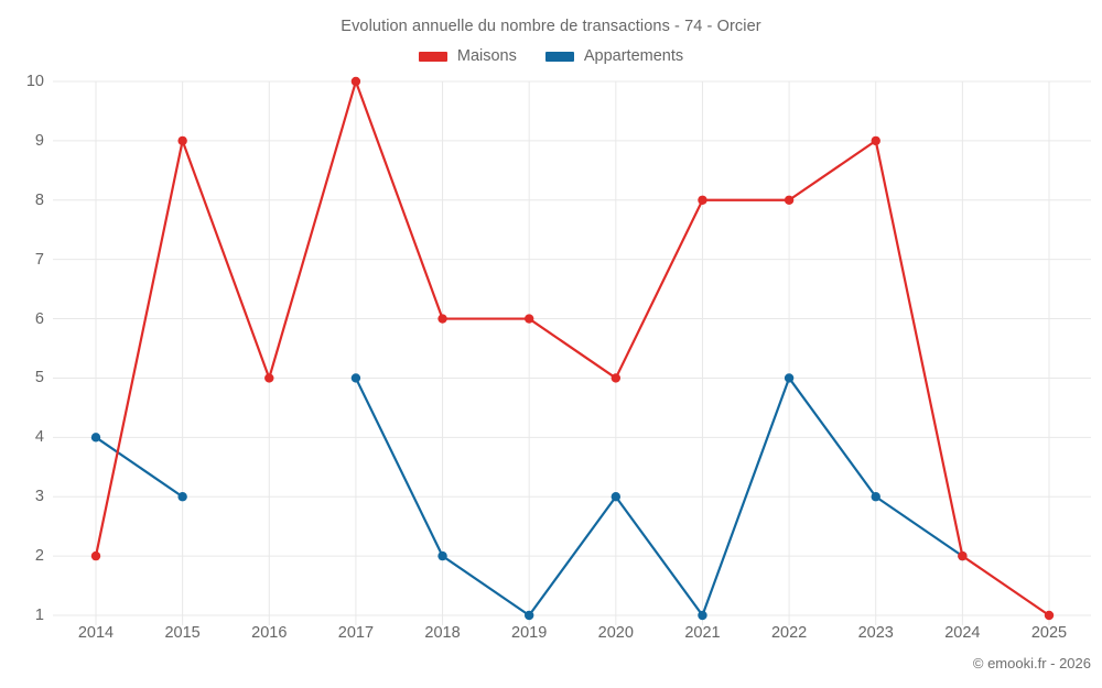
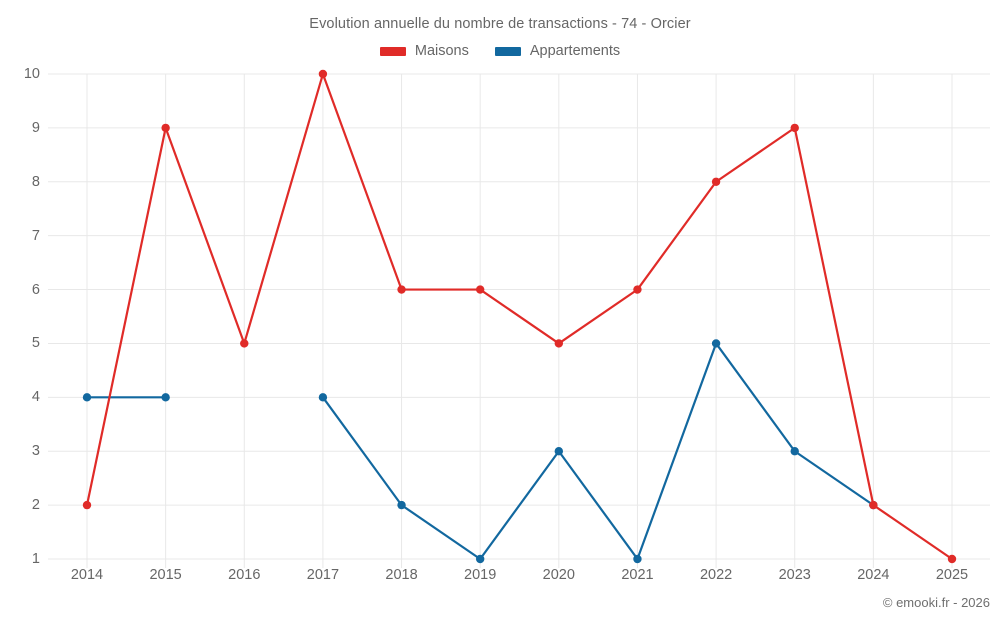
Appartements/2015: 3 -> 4
Appartements/2017: 5 -> 4
Maisons/2021: 8 -> 6
